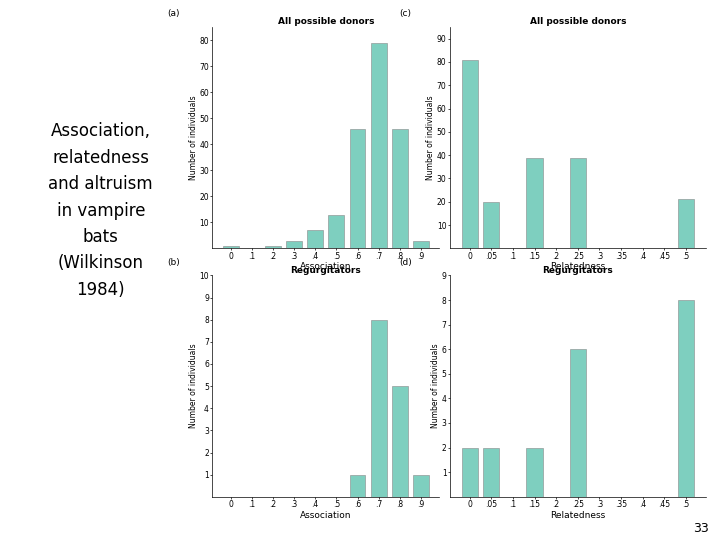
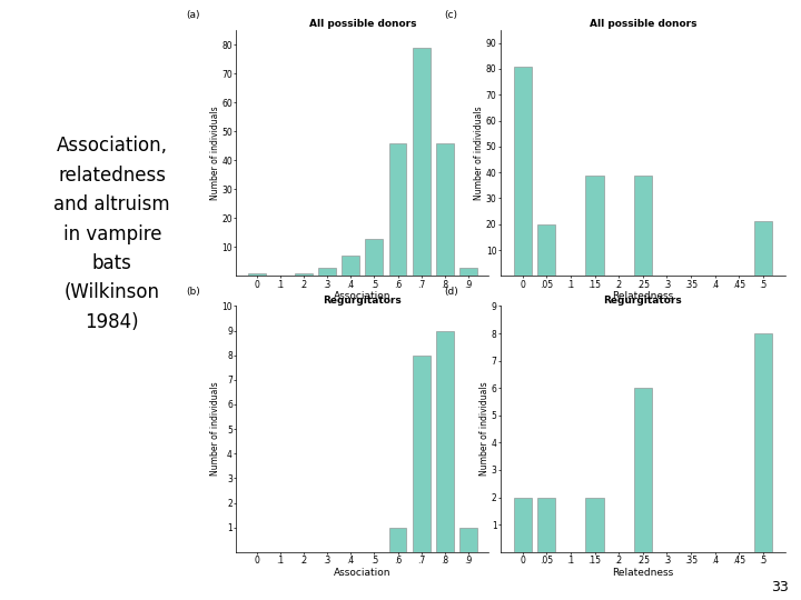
.8: 5 -> 9
